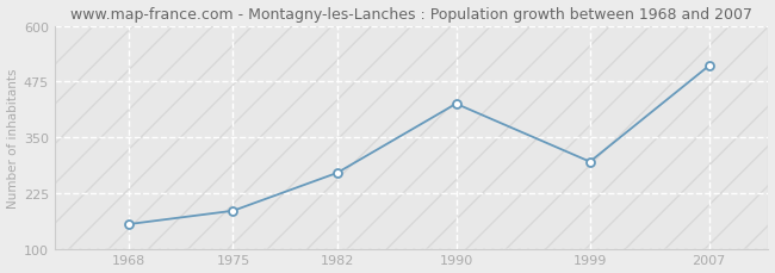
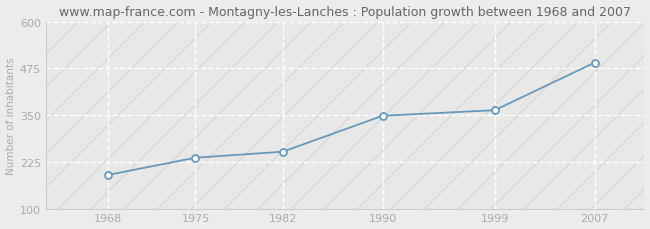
1968: 155 -> 190
1975: 185 -> 236
1982: 270 -> 252
1990: 425 -> 348
1999: 295 -> 363
2007: 510 -> 490
